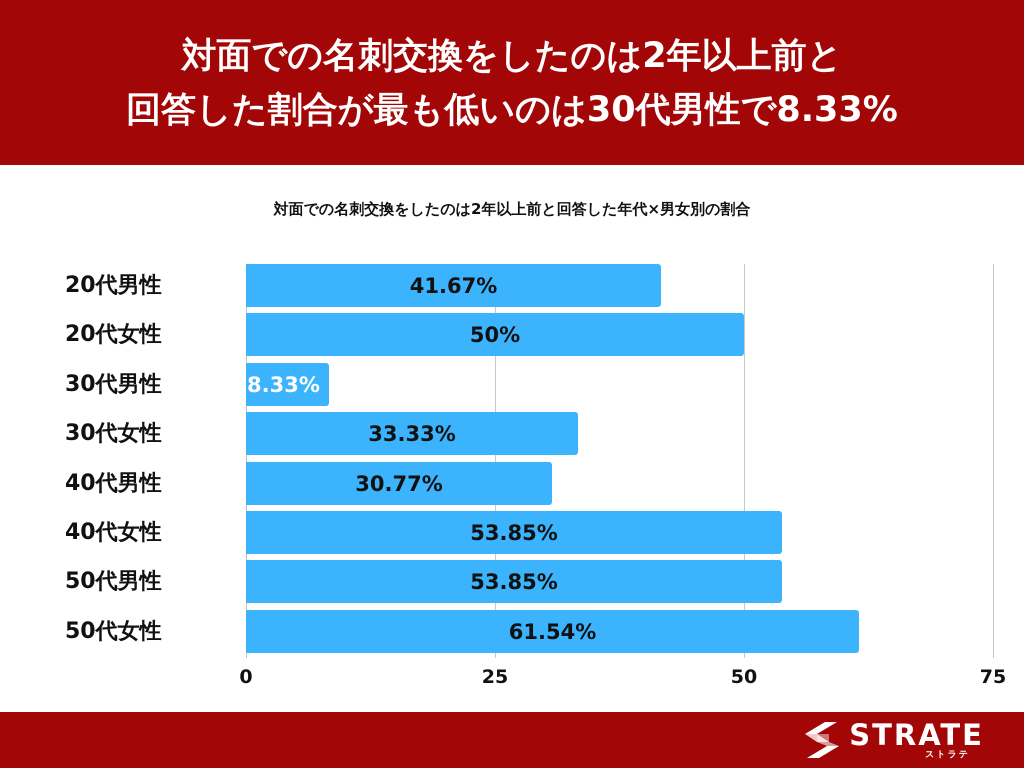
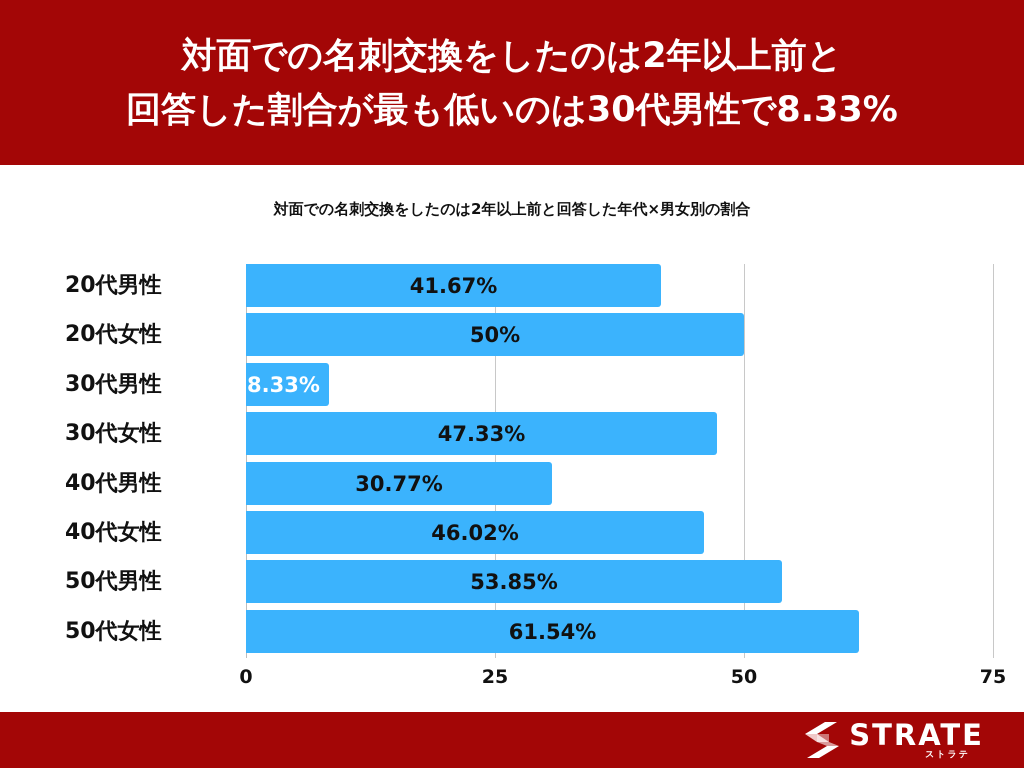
30代女性: 33.33% -> 47.33%
40代女性: 53.85% -> 46.02%
